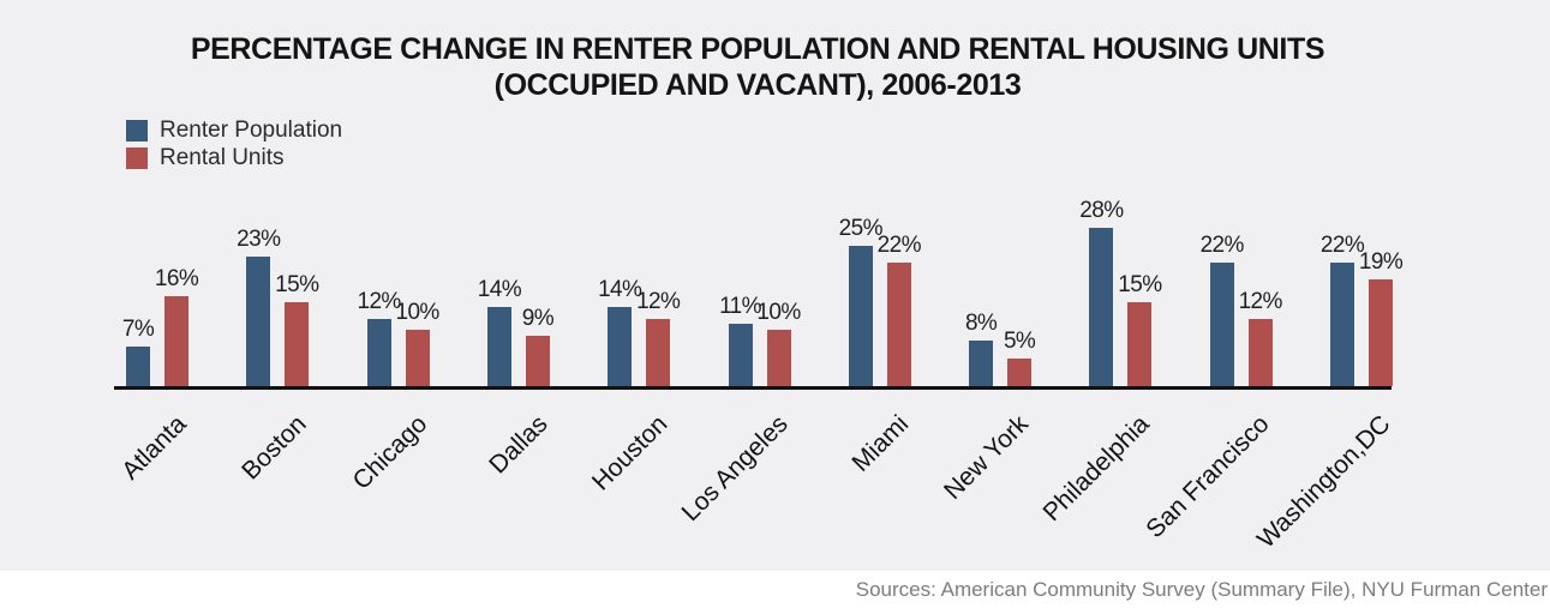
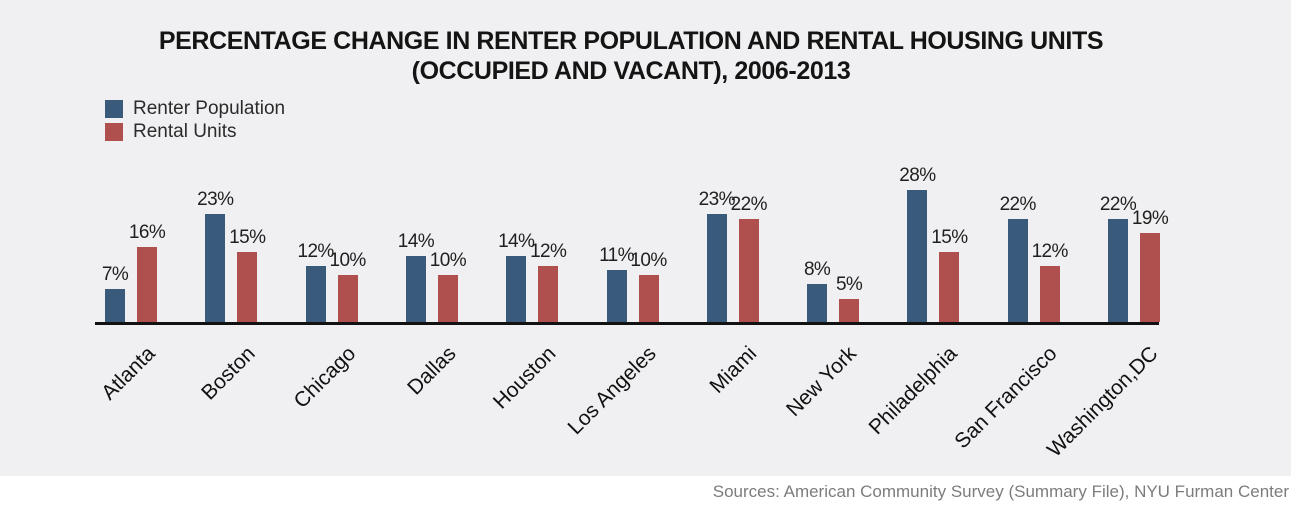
Rental Units/Dallas: 9% -> 10%
Renter Population/Miami: 25% -> 23%
